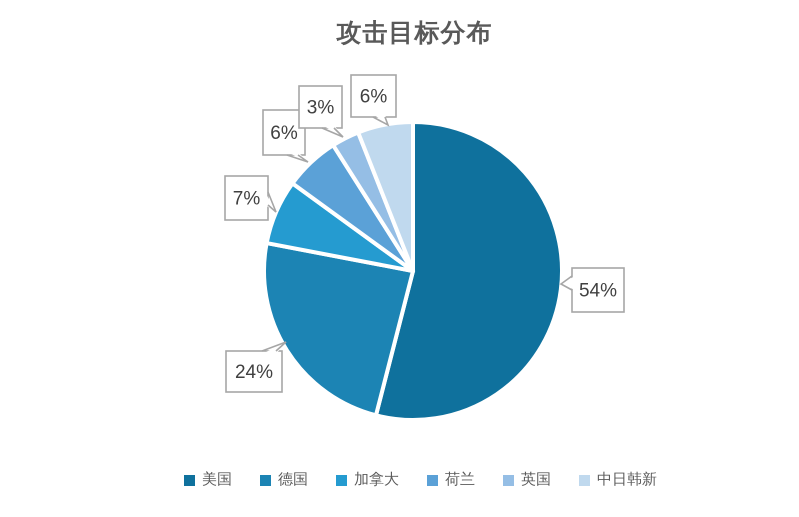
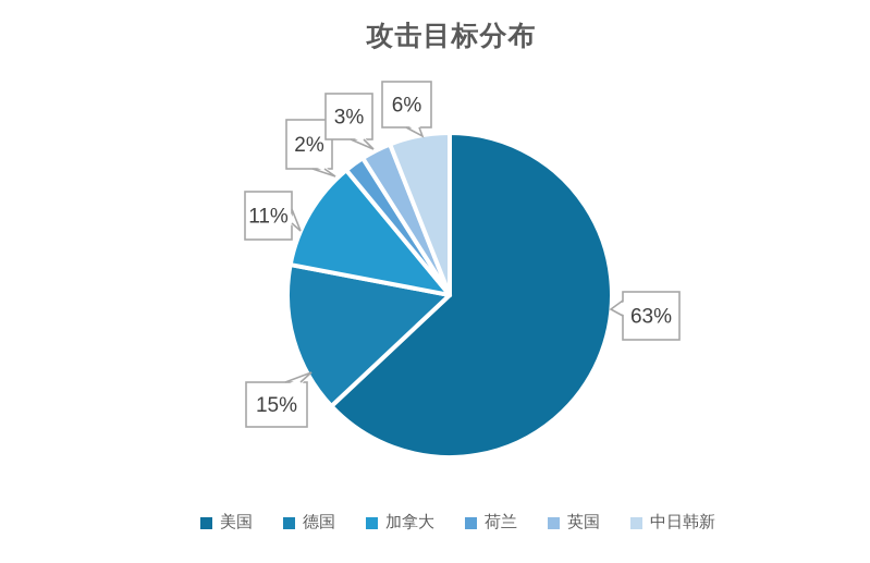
美国: 54% -> 63%
德国: 24% -> 15%
加拿大: 7% -> 11%
荷兰: 6% -> 2%
